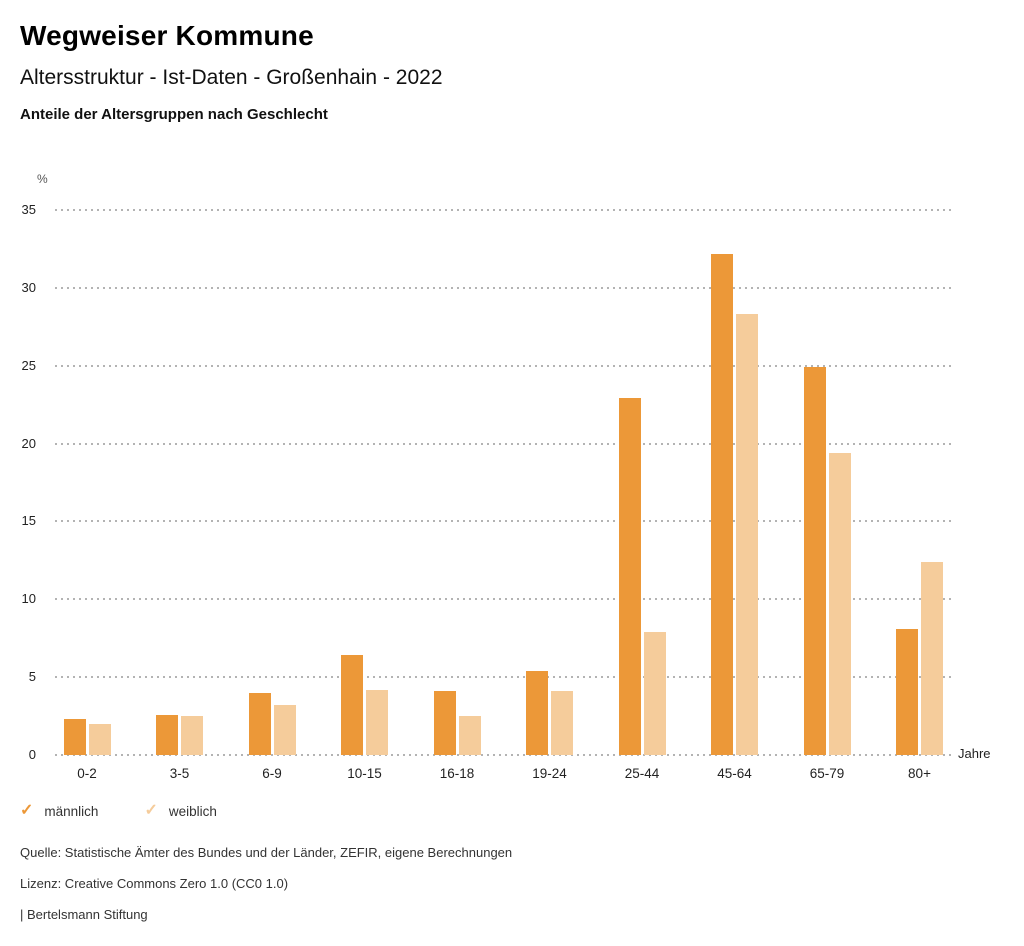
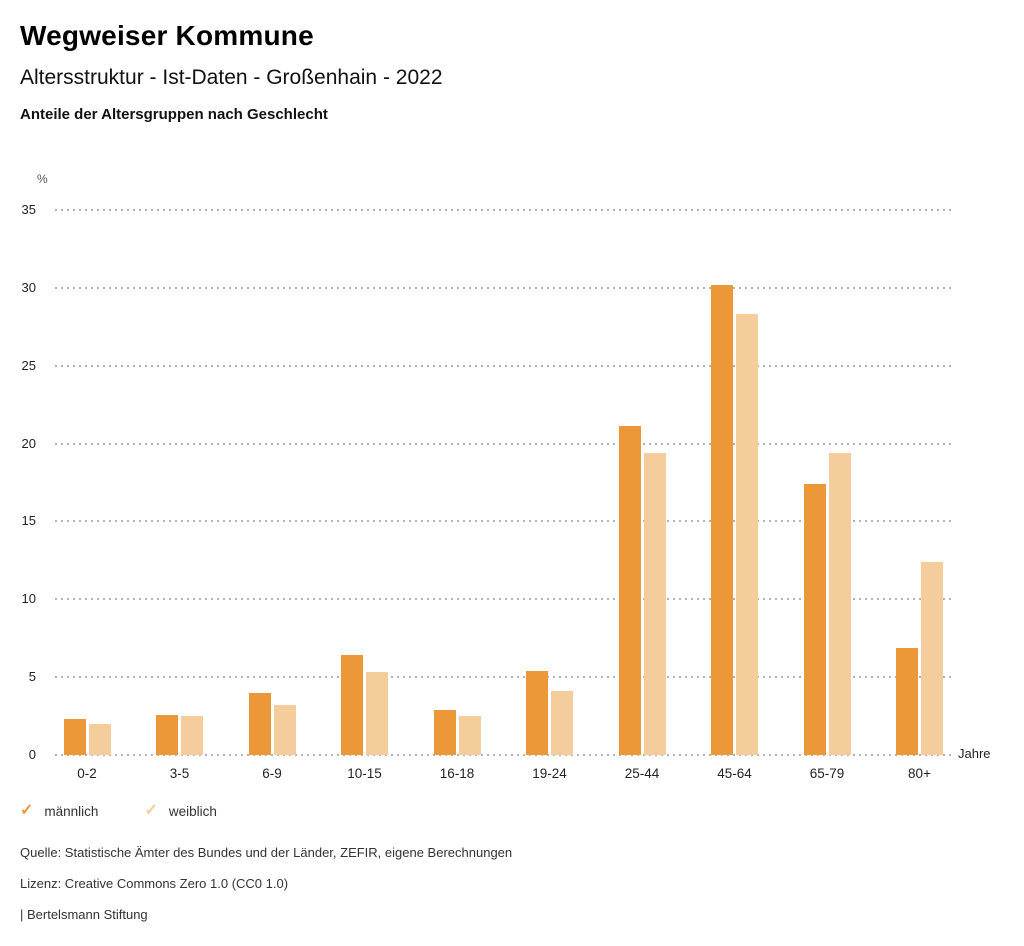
weiblich/10-15: 4.2 -> 5.3
männlich/16-18: 4.1 -> 2.9
männlich/25-44: 22.9 -> 21.1
weiblich/25-44: 7.9 -> 19.4
männlich/45-64: 32.2 -> 30.2
männlich/65-79: 24.9 -> 17.4
männlich/80+: 8.1 -> 6.9
